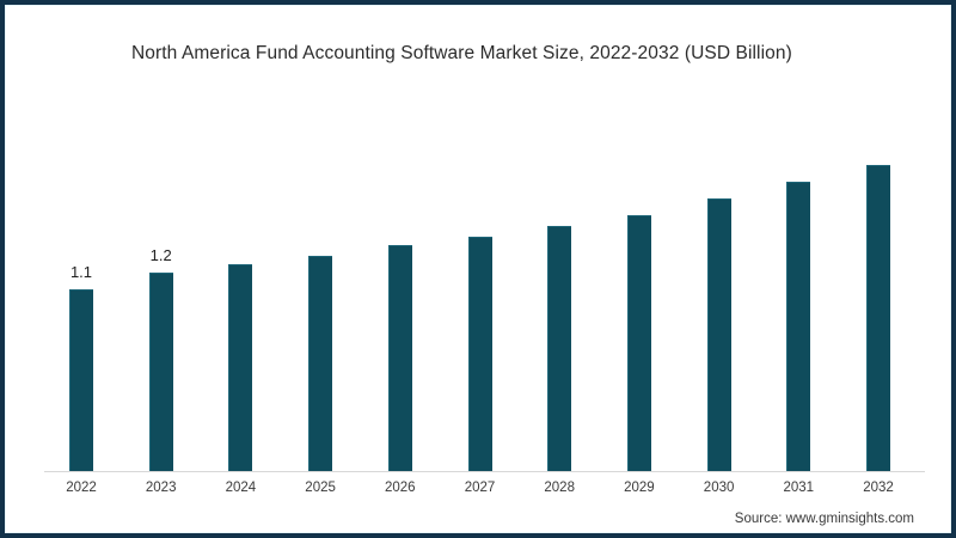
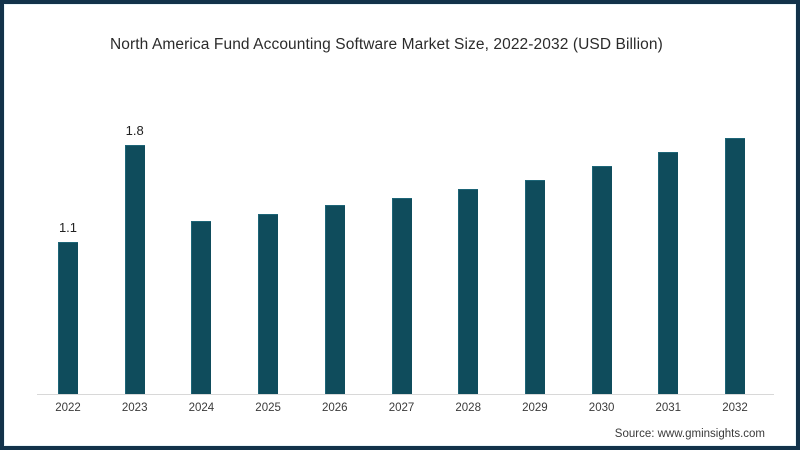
2023: 1.2 -> 1.8
